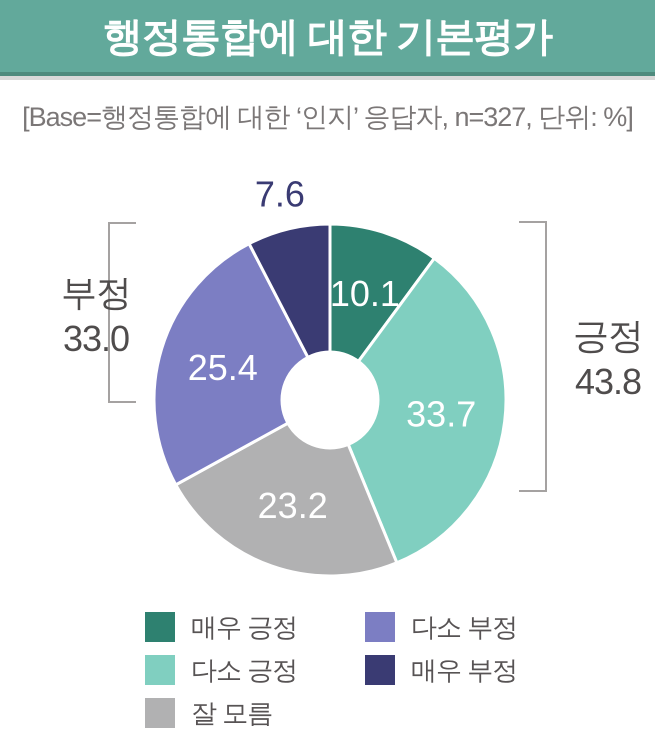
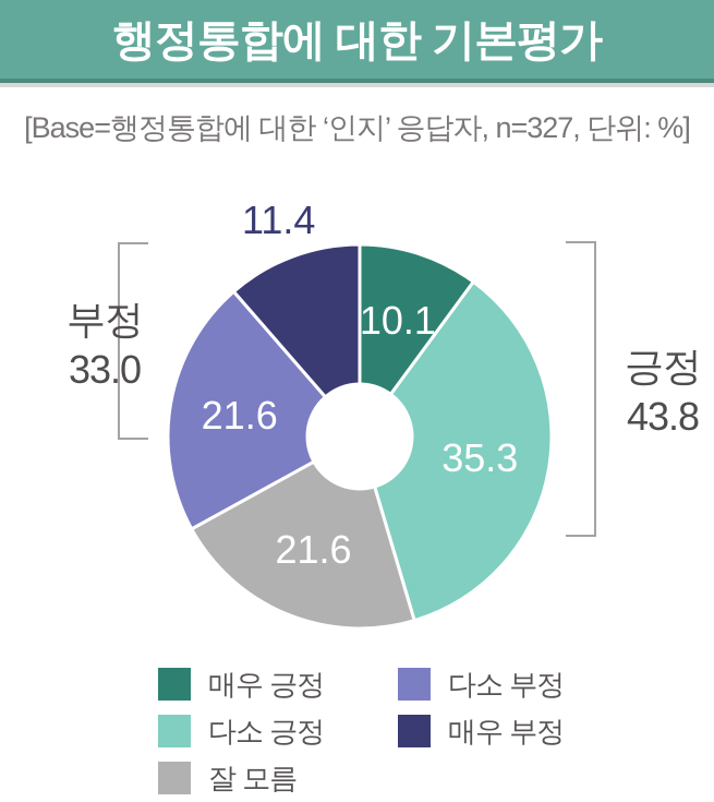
다소 긍정: 33.7 -> 35.3
잘 모름: 23.2 -> 21.6
다소 부정: 25.4 -> 21.6
매우 부정: 7.6 -> 11.4
